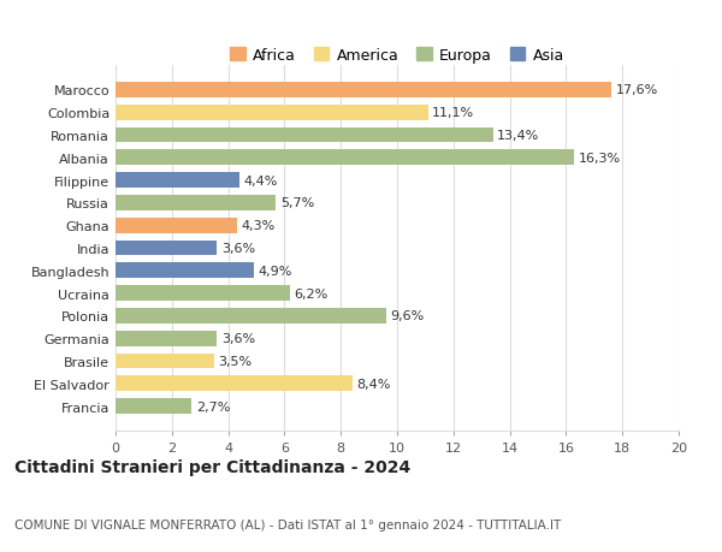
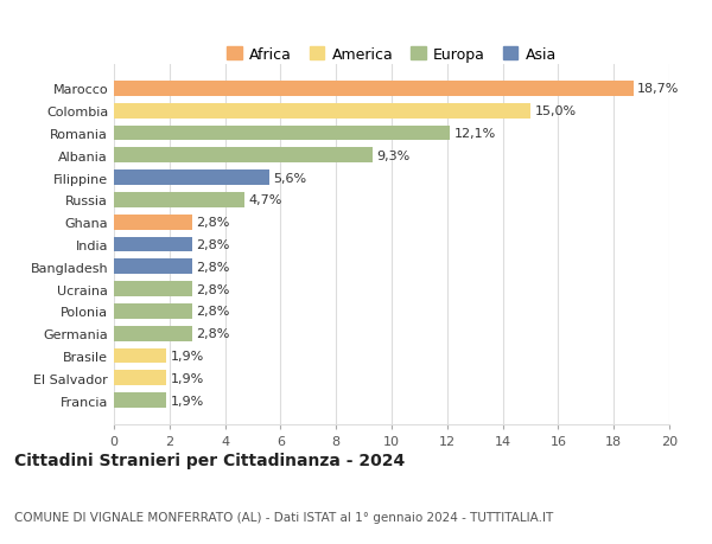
Marocco: 17,6% -> 18,7%
Colombia: 11,1% -> 15,0%
Romania: 13,4% -> 12,1%
Albania: 16,3% -> 9,3%
Filippine: 4,4% -> 5,6%
Russia: 5,7% -> 4,7%
Ghana: 4,3% -> 2,8%
India: 3,6% -> 2,8%
Bangladesh: 4,9% -> 2,8%
Ucraina: 6,2% -> 2,8%
Polonia: 9,6% -> 2,8%
Germania: 3,6% -> 2,8%
Brasile: 3,5% -> 1,9%
El Salvador: 8,4% -> 1,9%
Francia: 2,7% -> 1,9%
